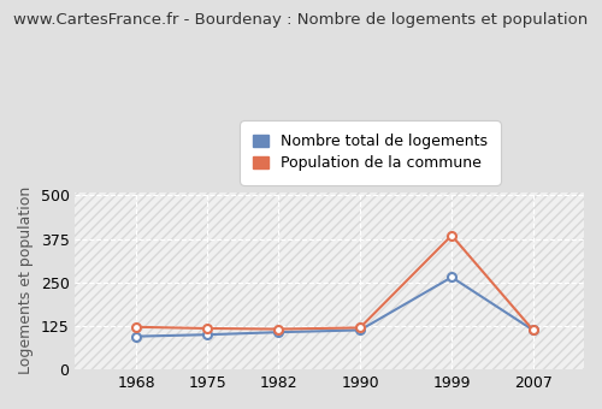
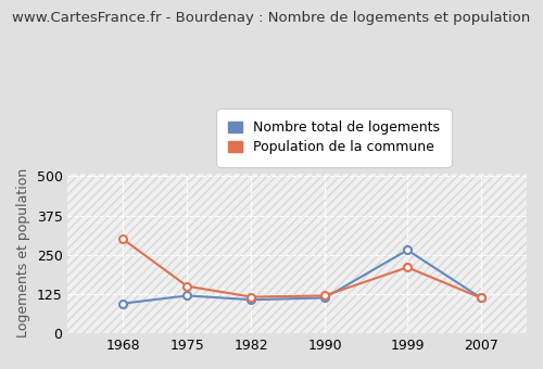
Population de la commune/1968: 122 -> 300
Nombre total de logements/1975: 100 -> 120
Population de la commune/1975: 118 -> 150
Population de la commune/1999: 385 -> 210
